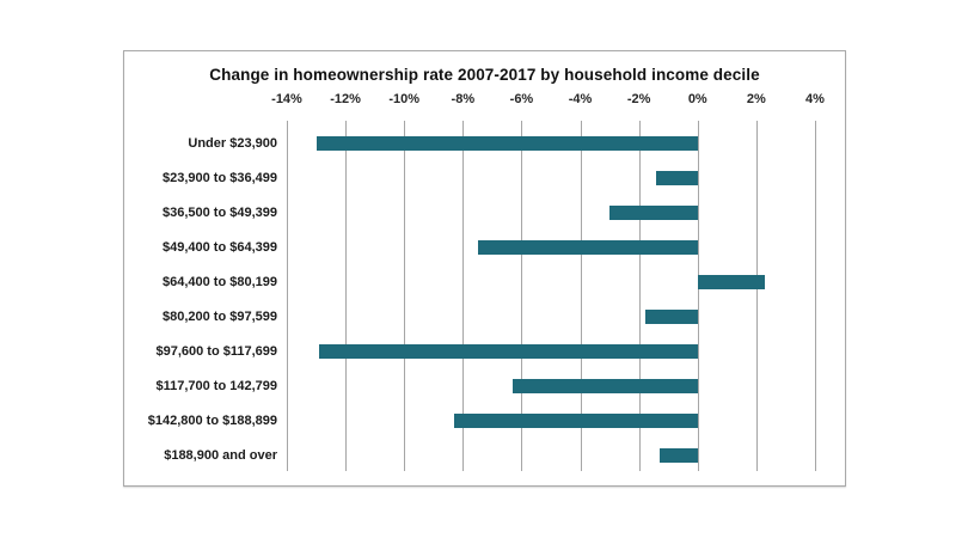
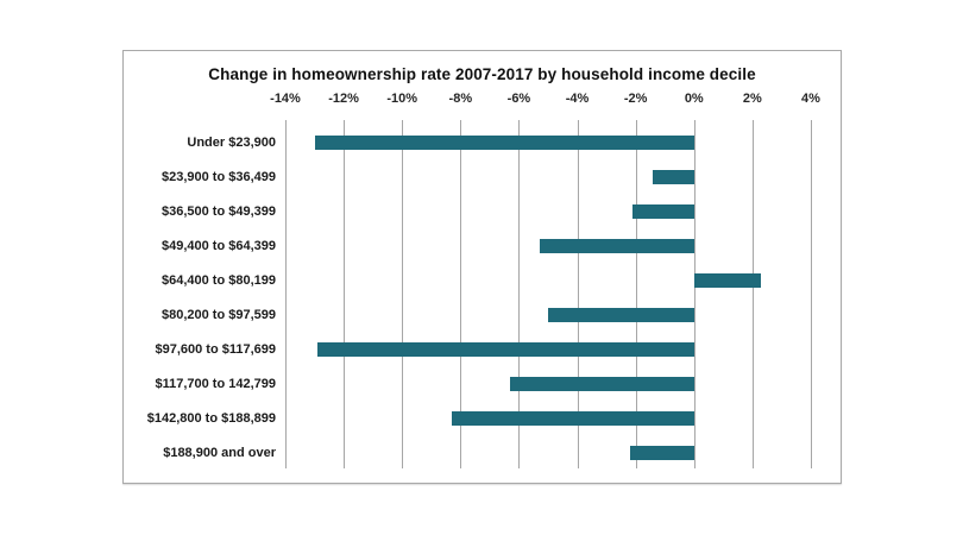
$36,500 to $49,399: -3.0% -> -2.1%
$49,400 to $64,399: -7.5% -> -5.3%
$80,200 to $97,599: -1.8% -> -5.0%
$188,900 and over: -1.3% -> -2.2%
